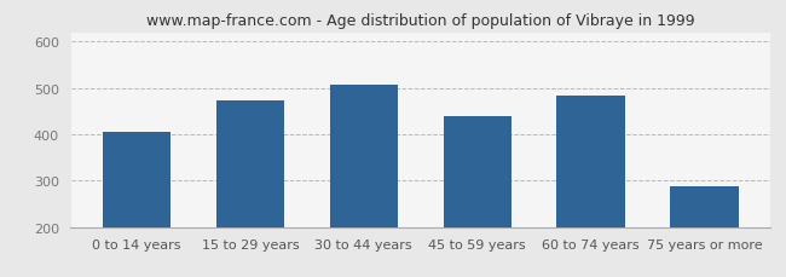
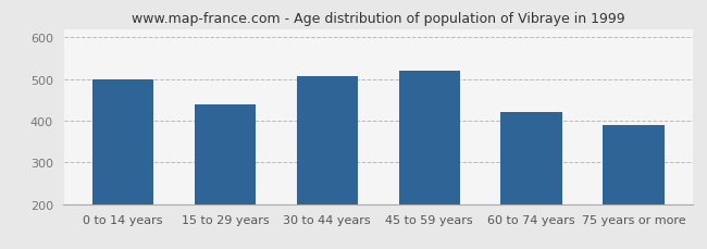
0 to 14 years: 405 -> 500
15 to 29 years: 473 -> 440
45 to 59 years: 438 -> 520
60 to 74 years: 483 -> 420
75 years or more: 287 -> 390
